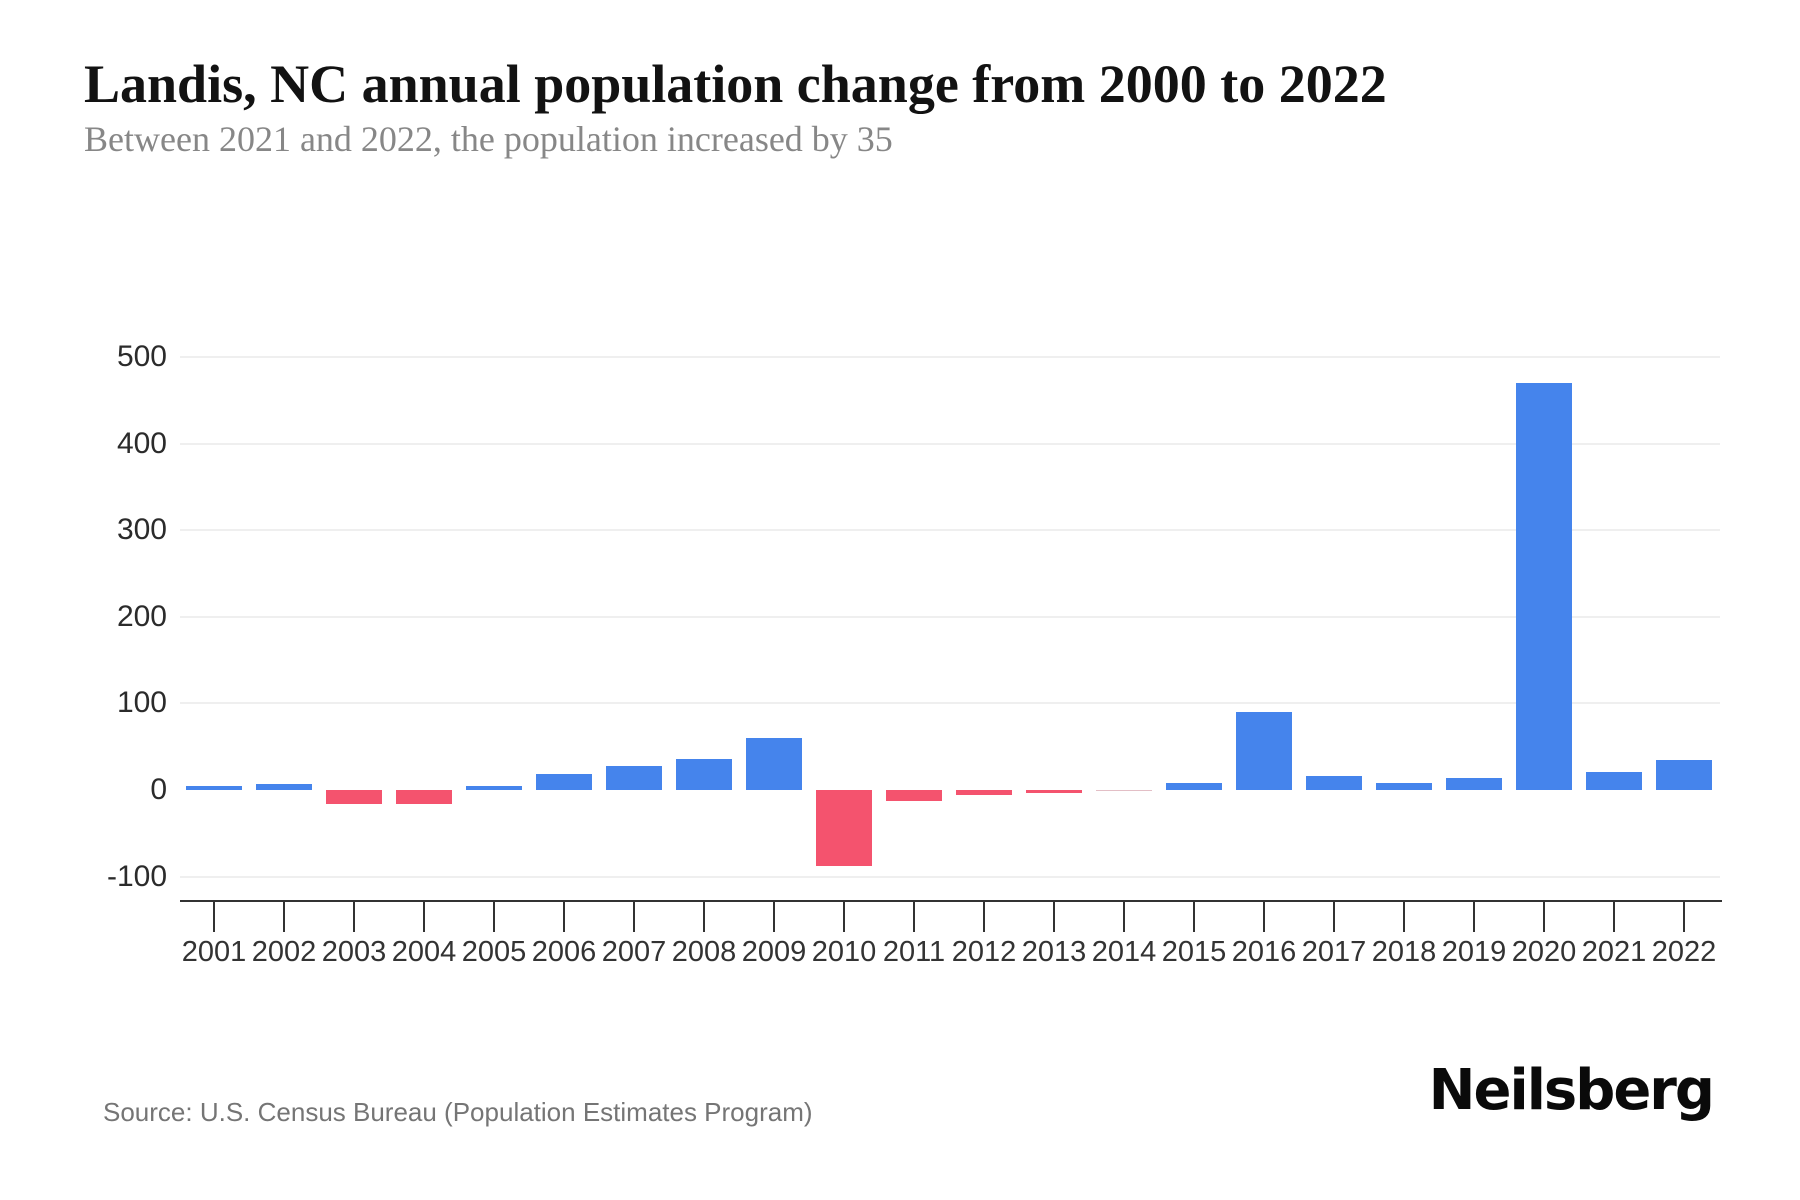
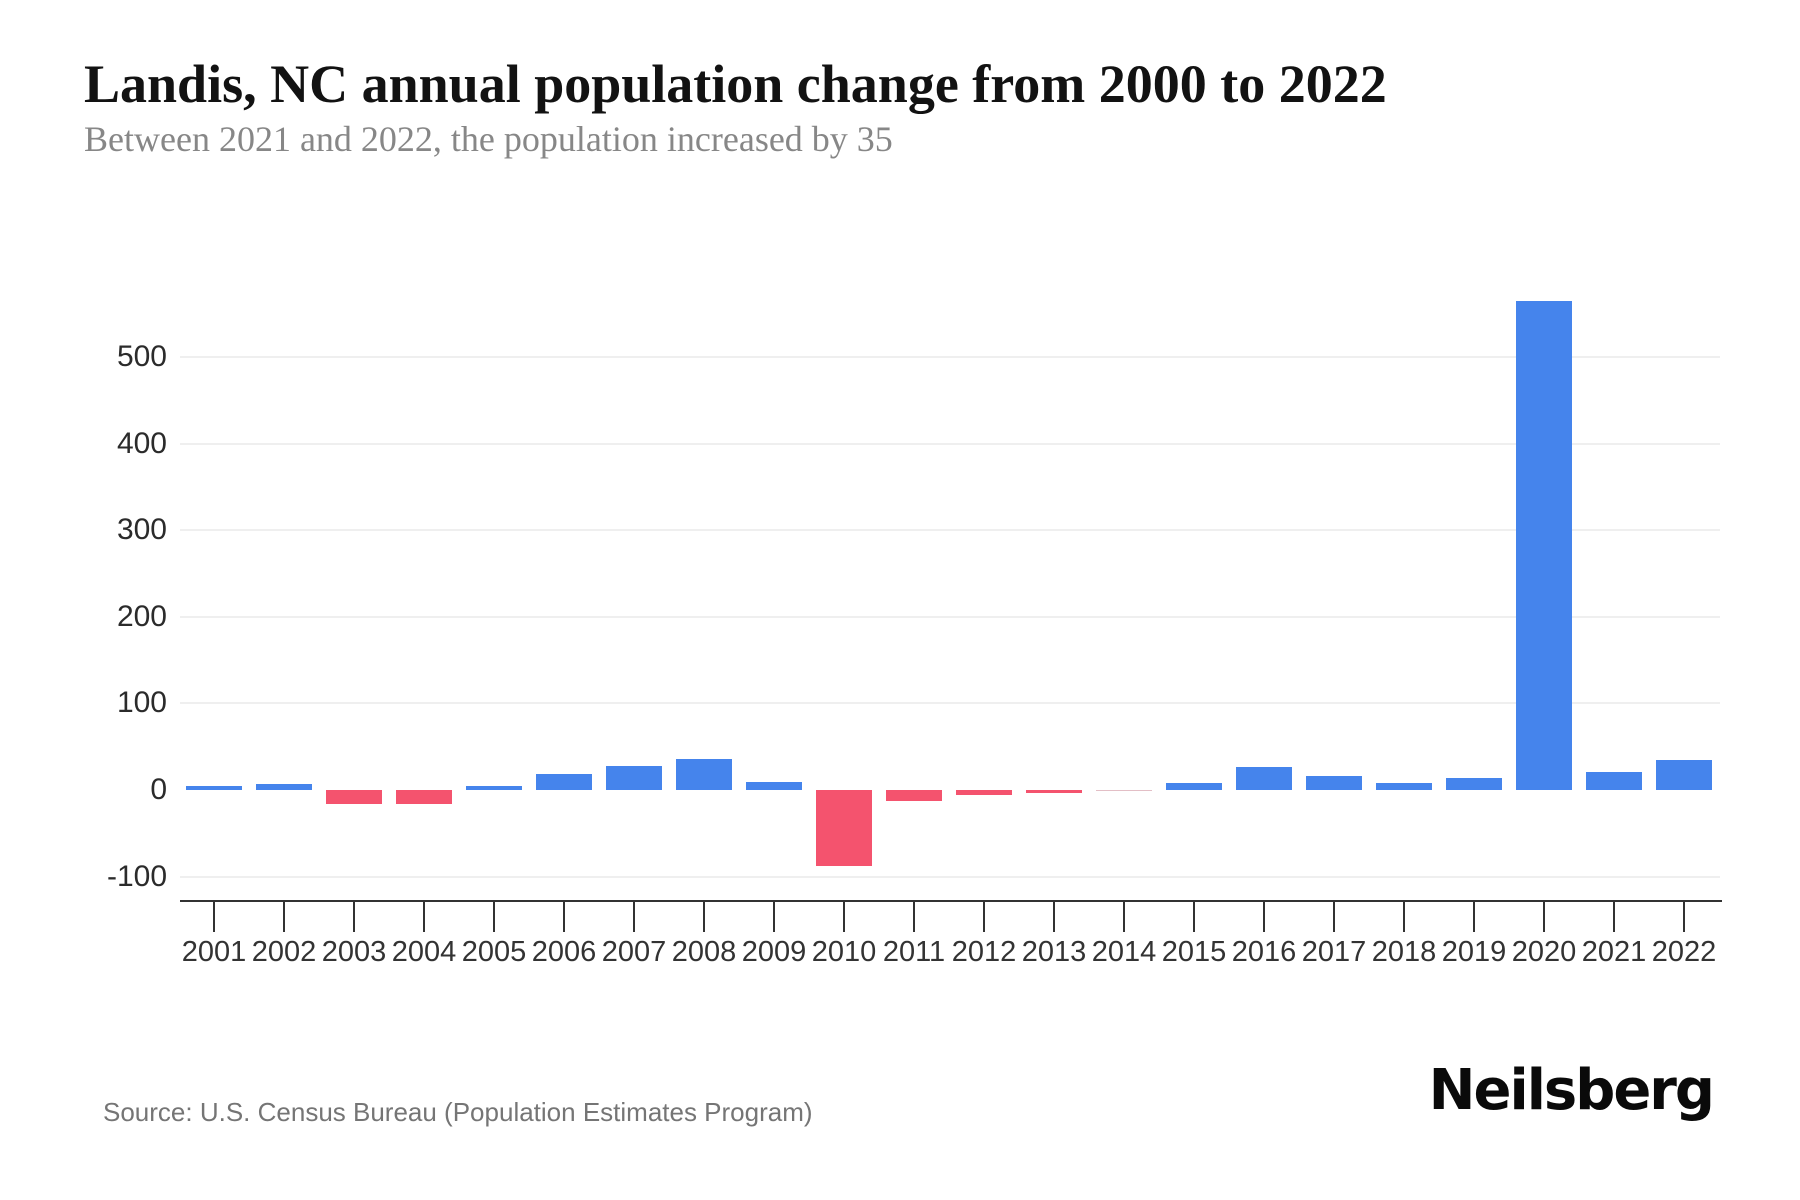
2009: 60 -> 10
2016: 90 -> 30
2020: 470 -> 560
